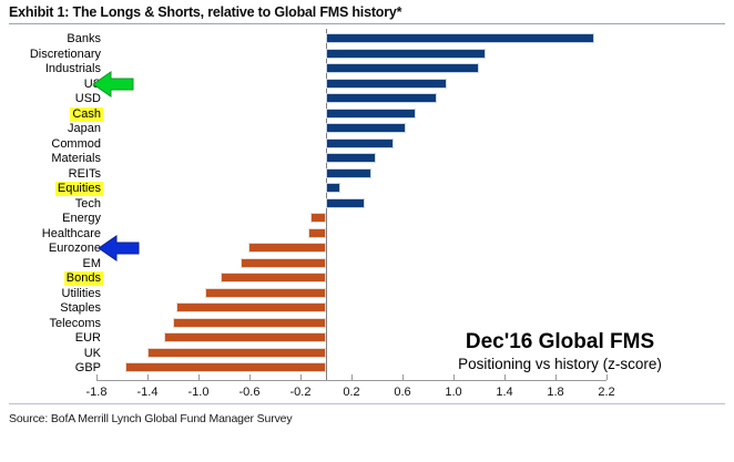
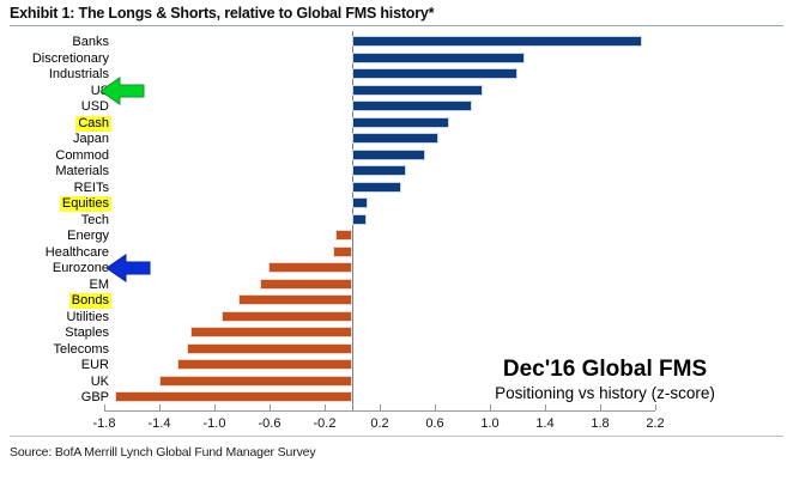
Tech: 0.30 -> 0.10
GBP: -1.57 -> -1.72
